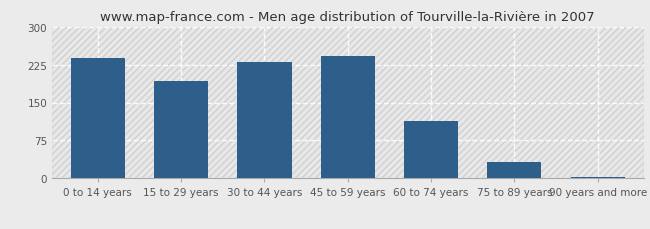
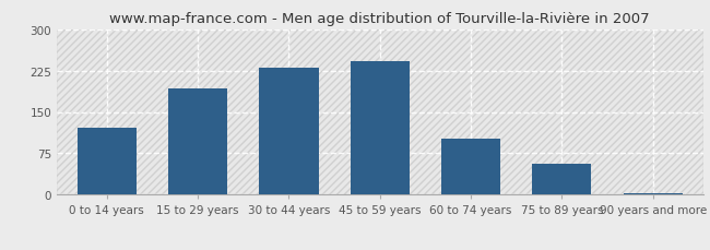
0 to 14 years: 237 -> 122
60 to 74 years: 113 -> 102
75 to 89 years: 32 -> 56
